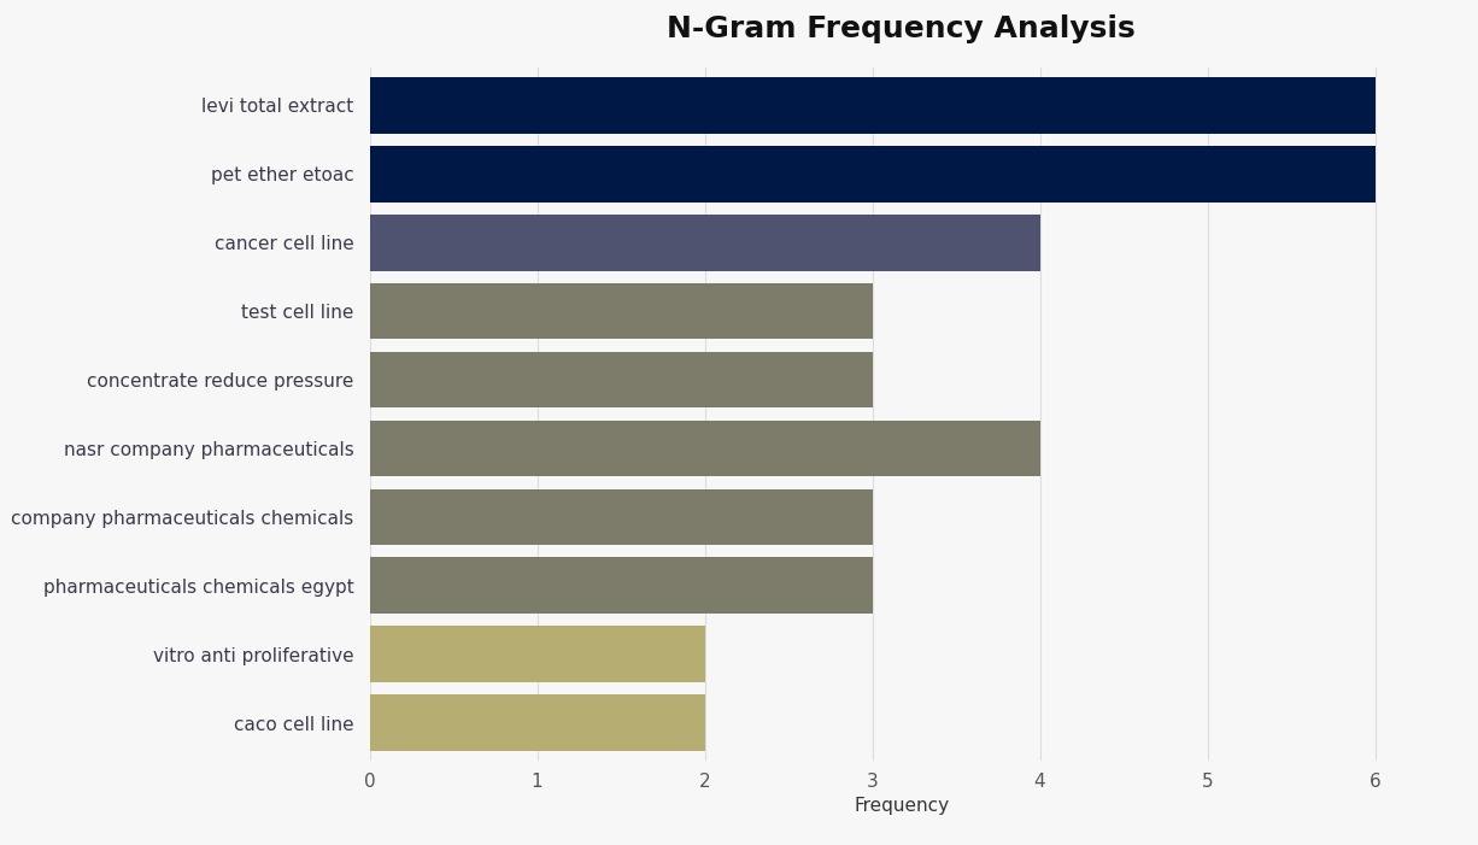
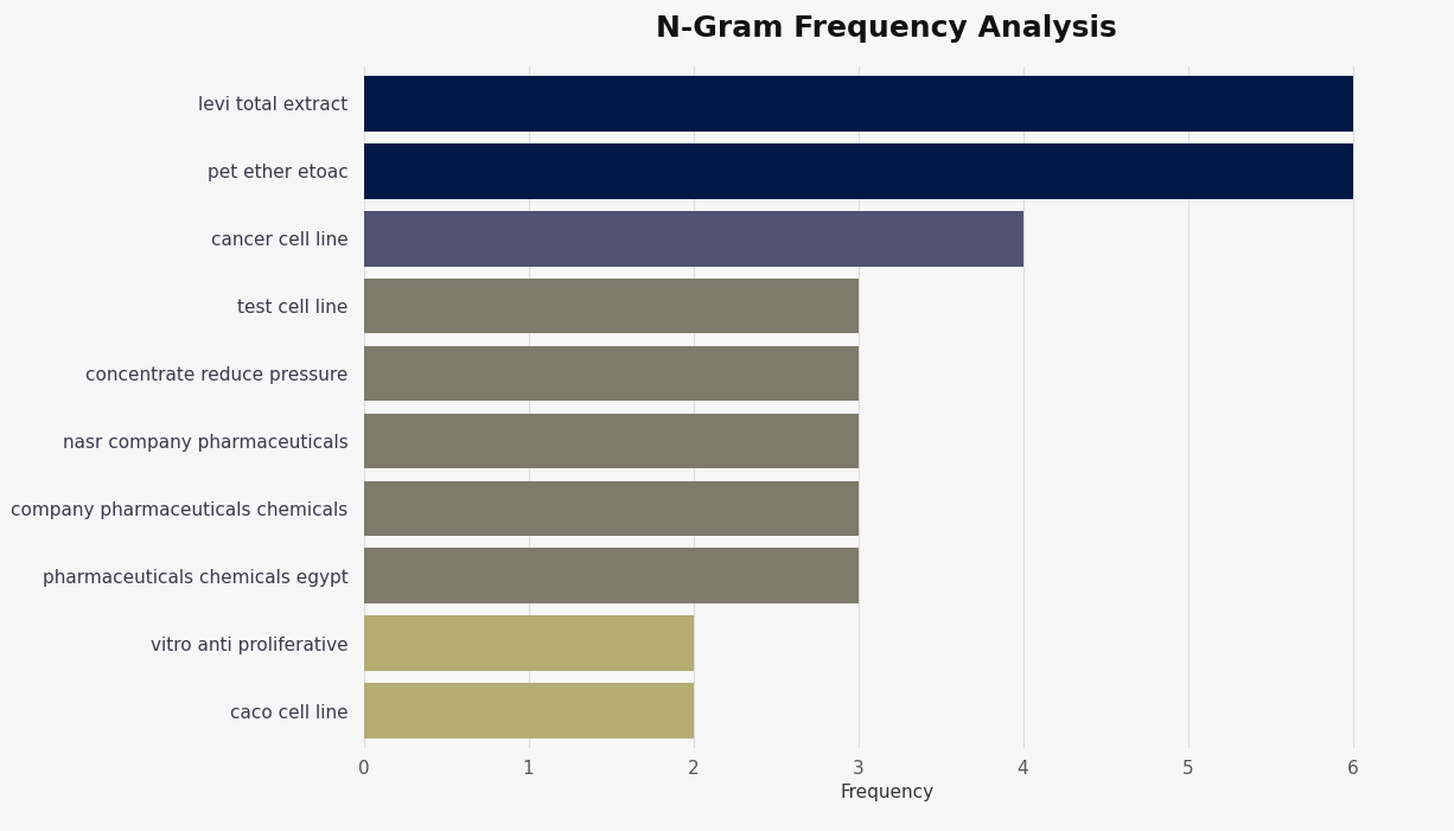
nasr company pharmaceuticals: 4 -> 3
